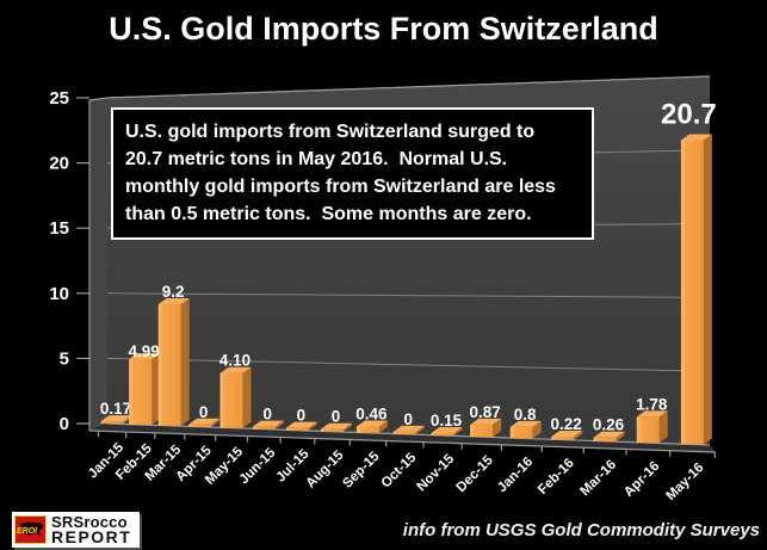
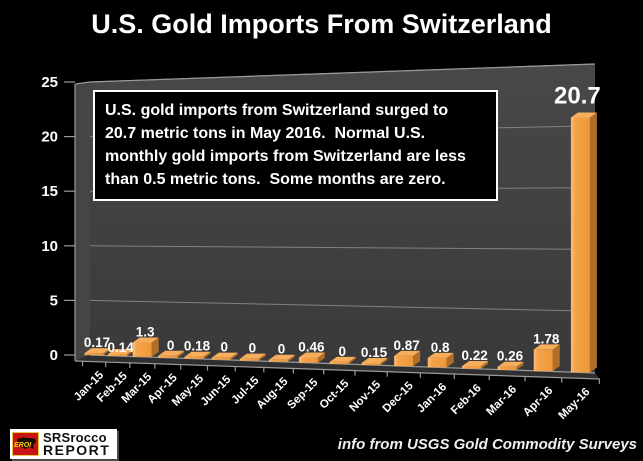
Feb-15: 4.99 -> 0.14
Mar-15: 9.2 -> 1.3
May-15: 4.10 -> 0.18
